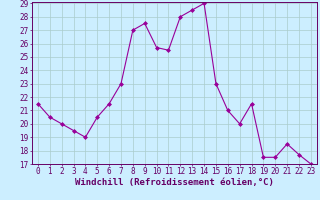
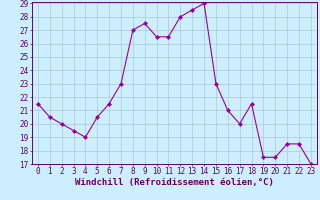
10: 25.7 -> 26.5
11: 25.5 -> 26.5
22: 17.7 -> 18.5
